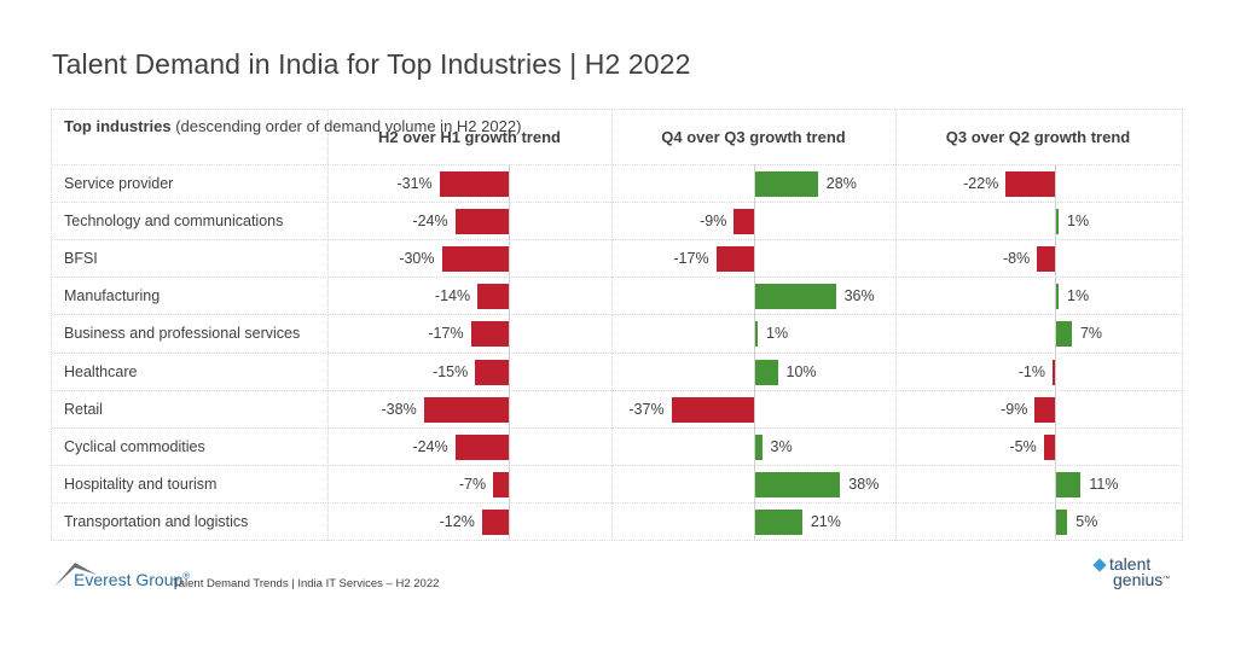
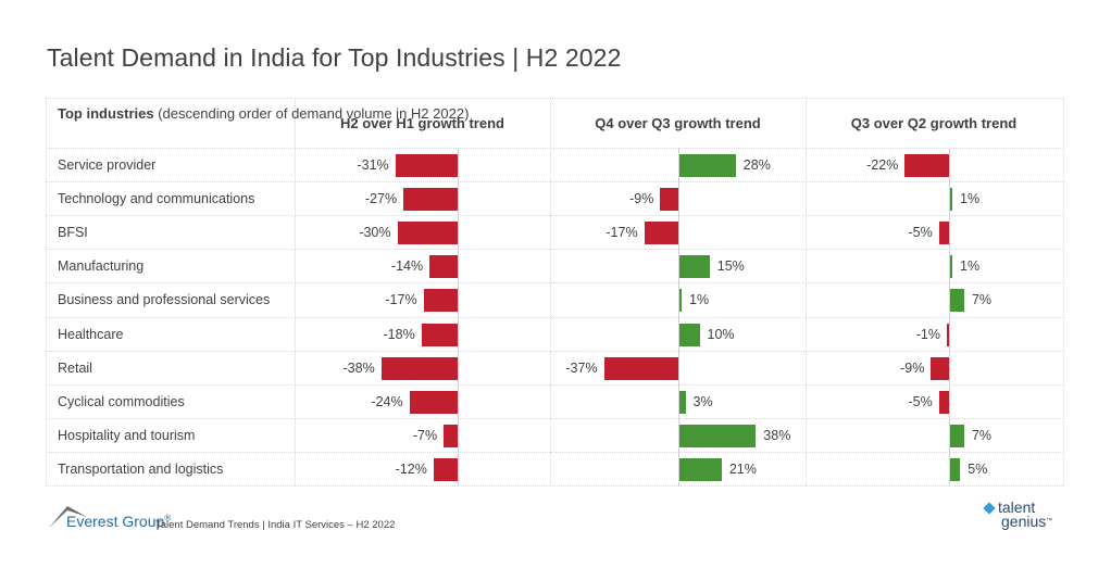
H2 over H1 growth trend/Technology and communications: -24% -> -27%
Q3 over Q2 growth trend/BFSI: -8% -> -5%
Q4 over Q3 growth trend/Manufacturing: 36% -> 15%
H2 over H1 growth trend/Healthcare: -15% -> -18%
Q3 over Q2 growth trend/Hospitality and tourism: 11% -> 7%
